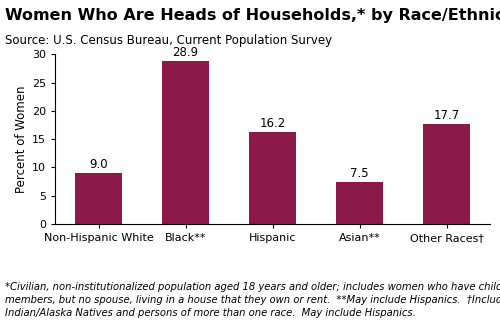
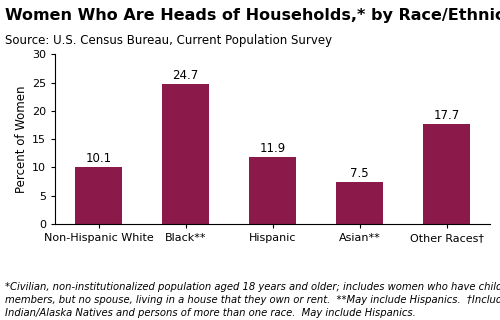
Non-Hispanic White: 9.0 -> 10.1
Black**: 28.9 -> 24.7
Hispanic: 16.2 -> 11.9
